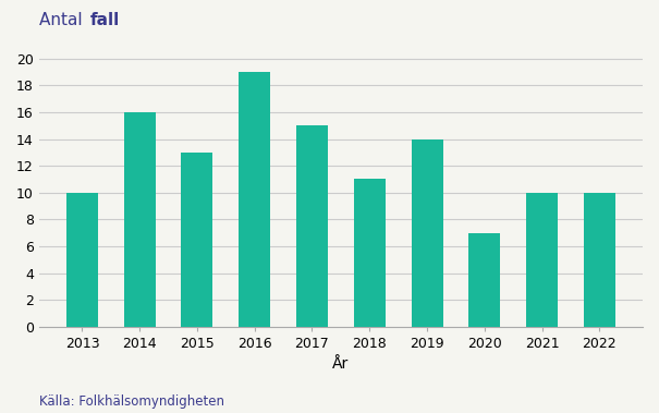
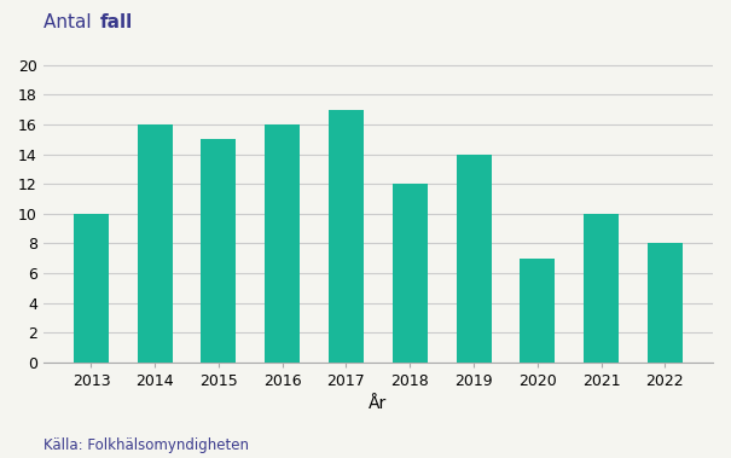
2015: 13 -> 15
2016: 19 -> 16
2017: 15 -> 17
2018: 11 -> 12
2022: 10 -> 8
